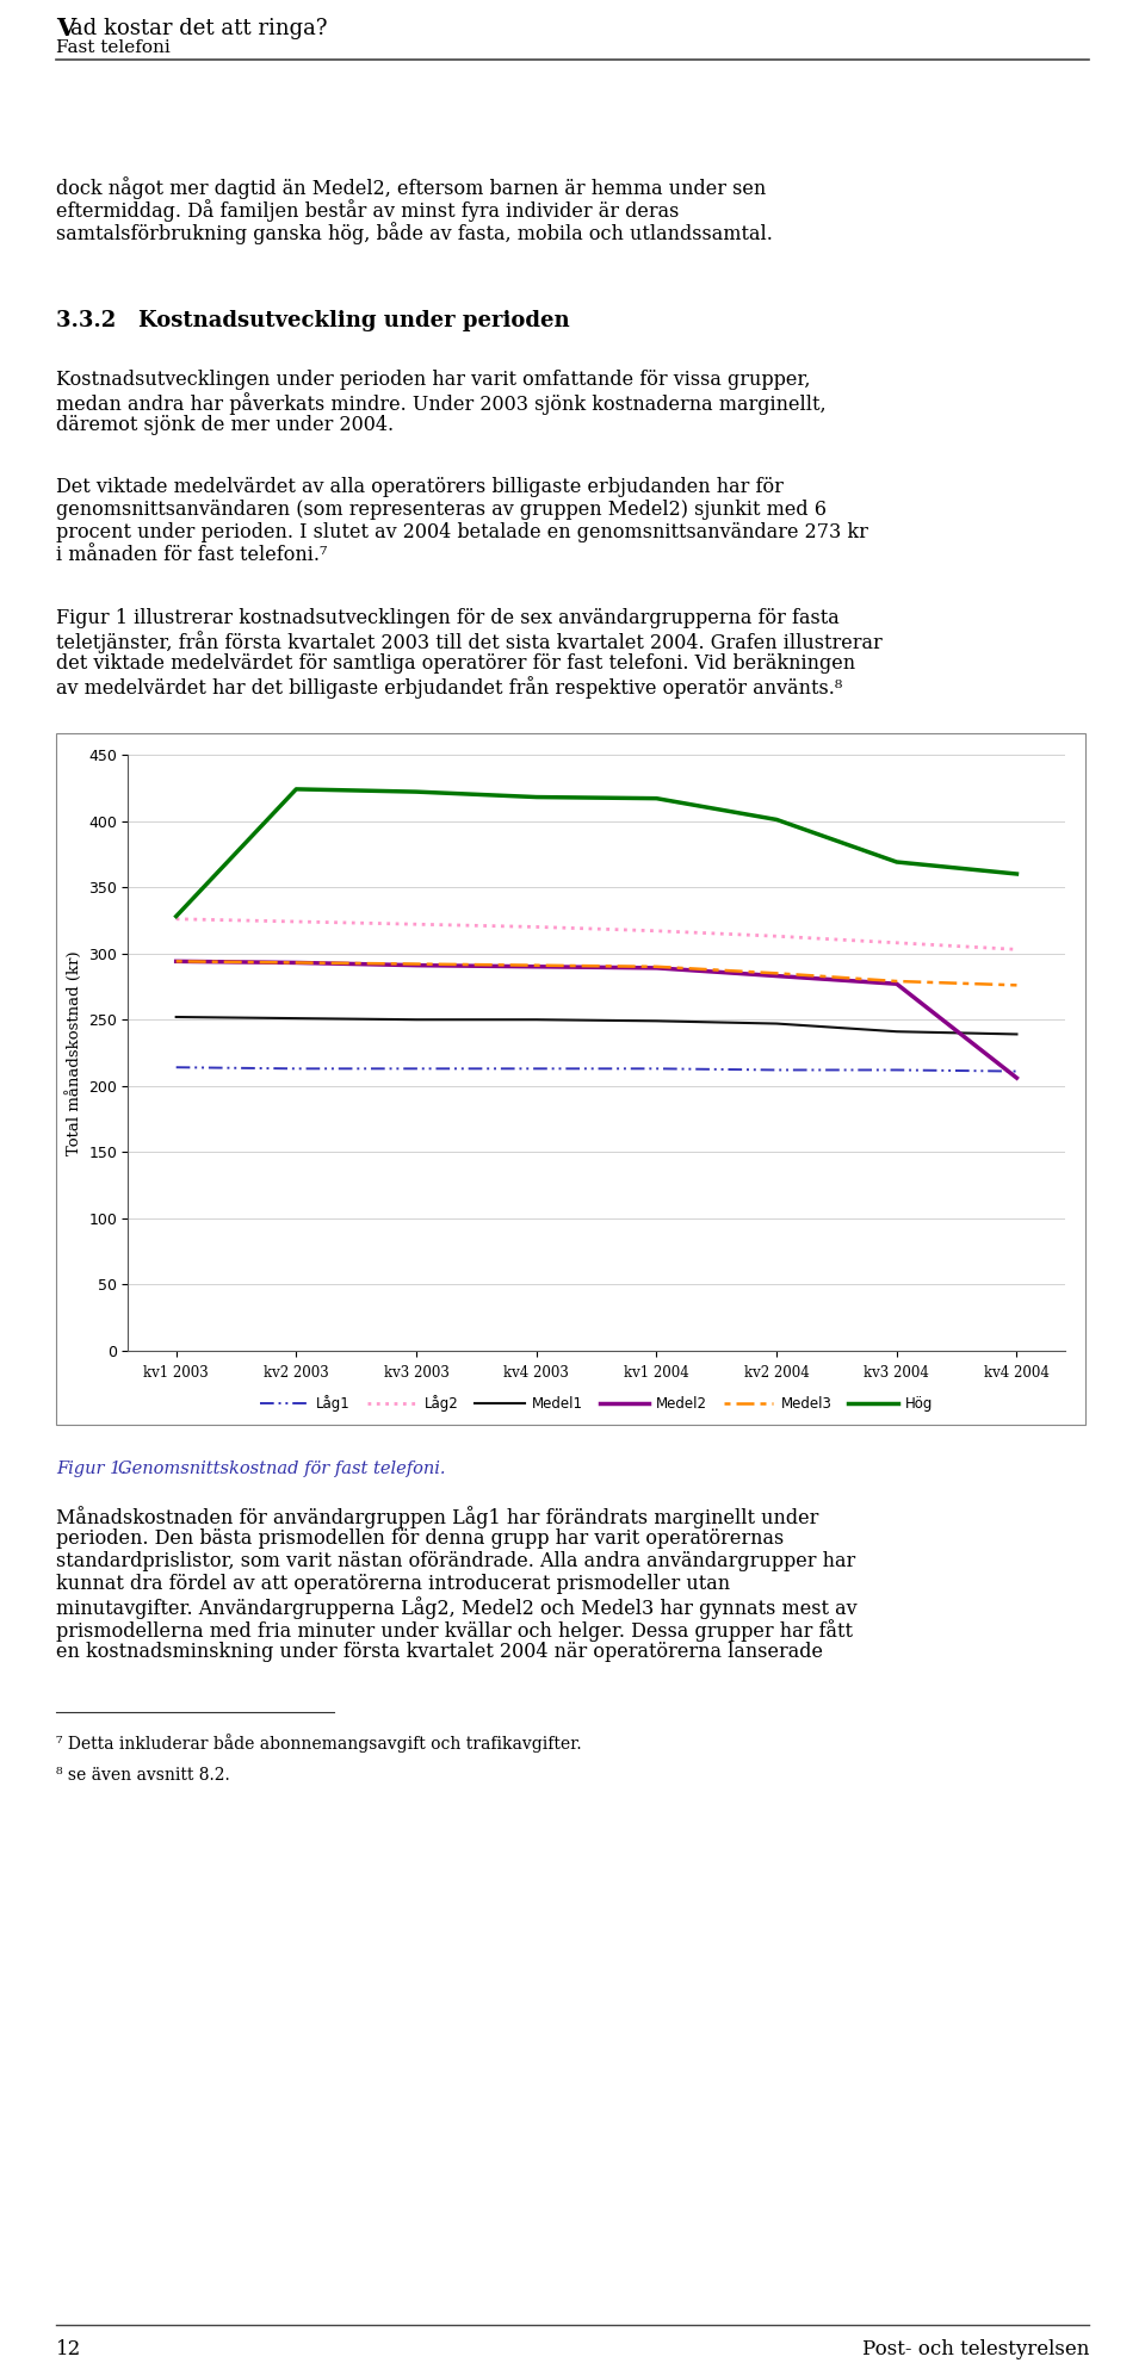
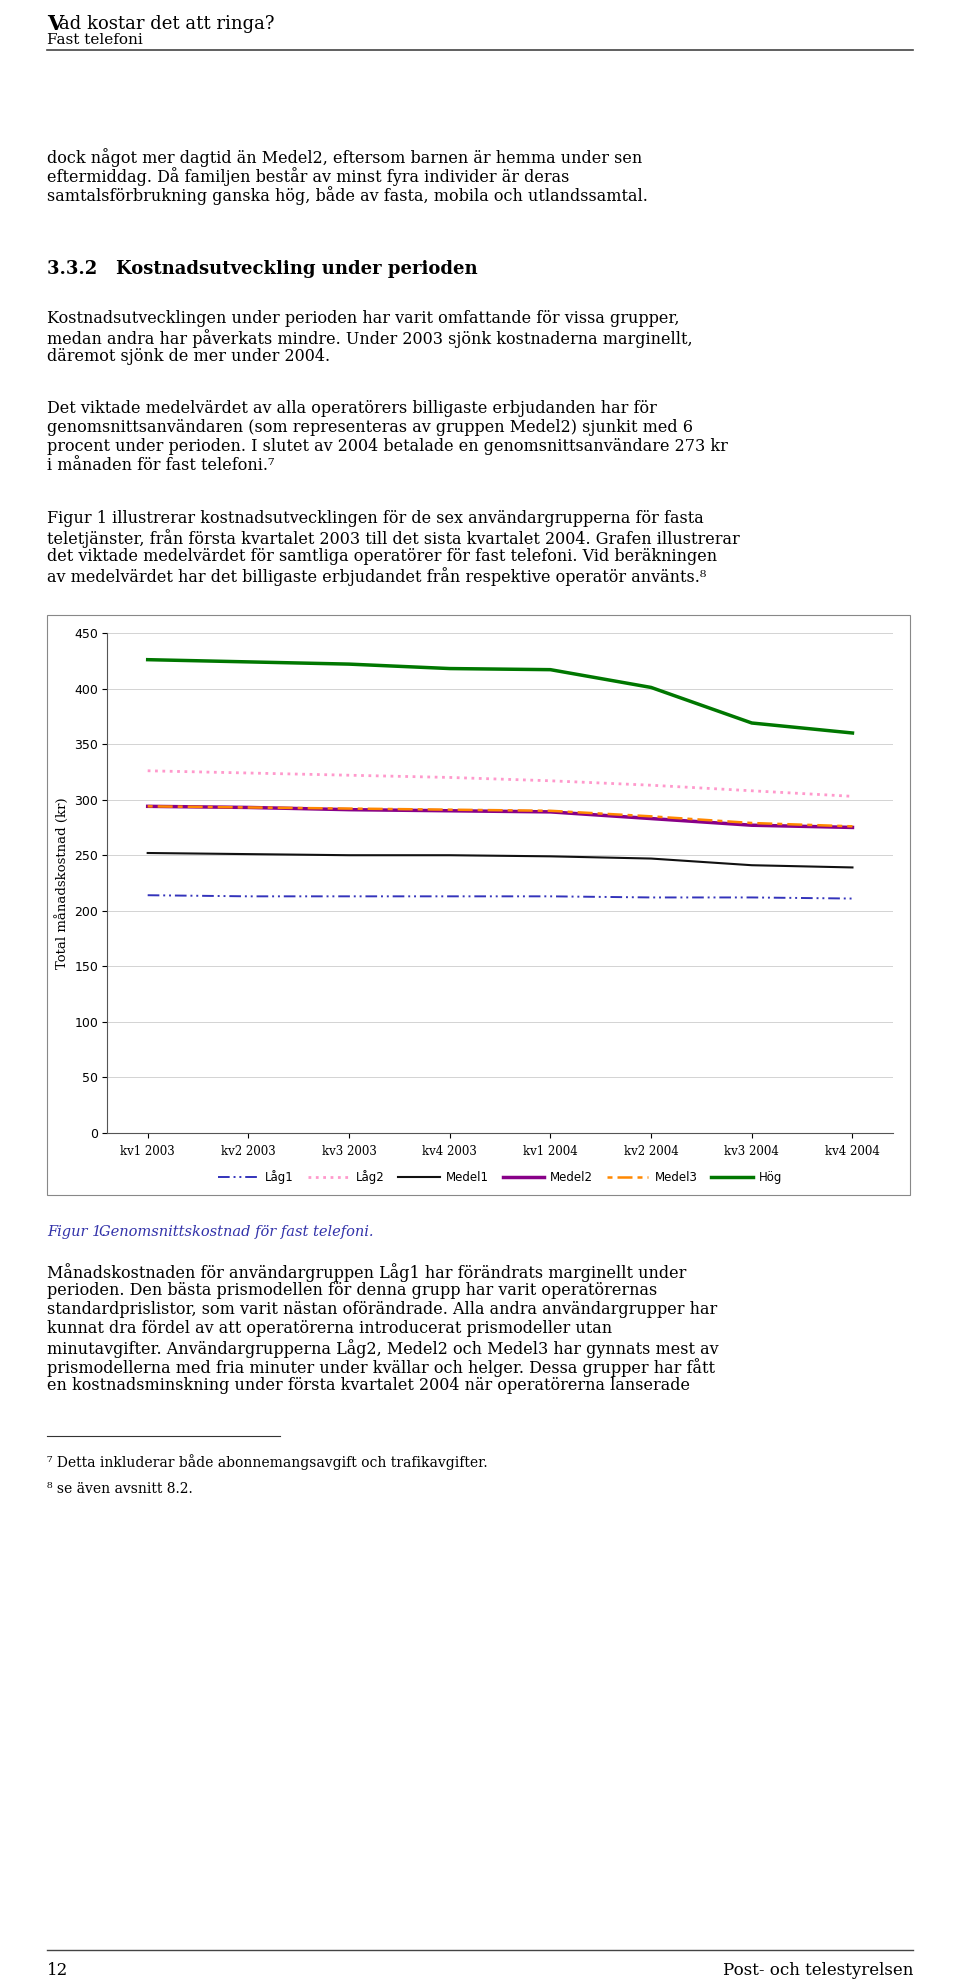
Hög/kv1 2003: 328 -> 426
Medel2/kv4 2004: 206 -> 275
